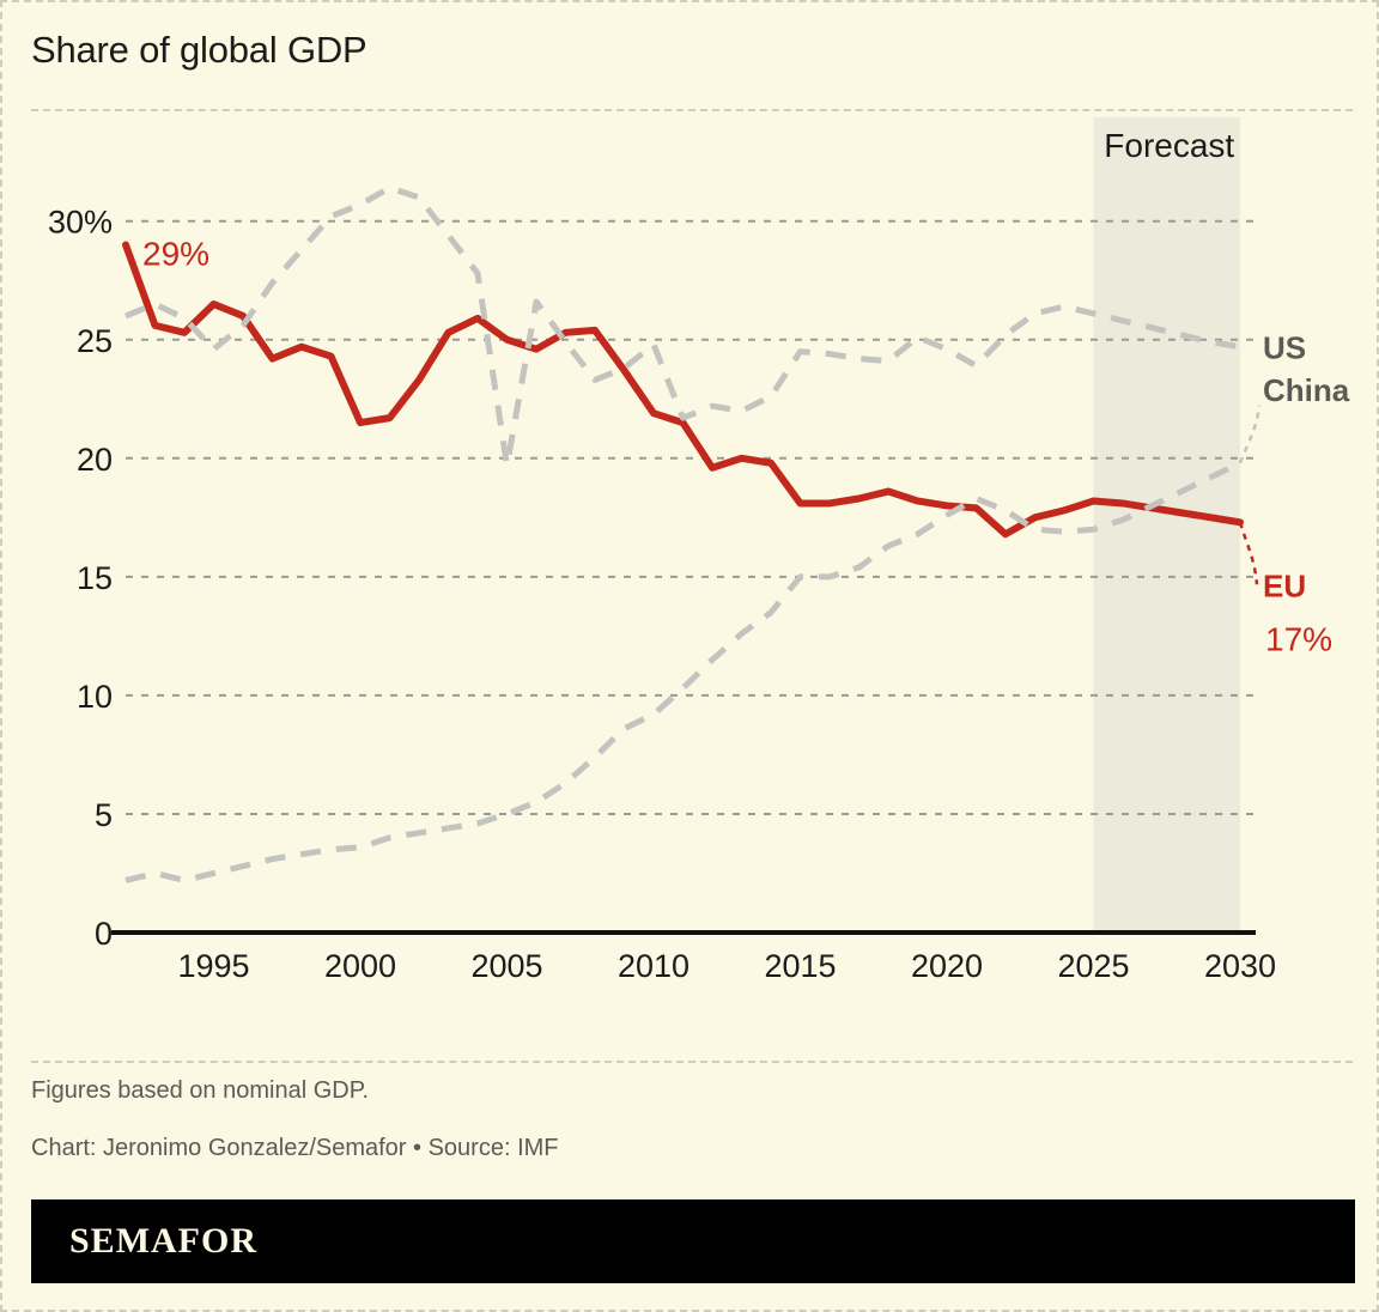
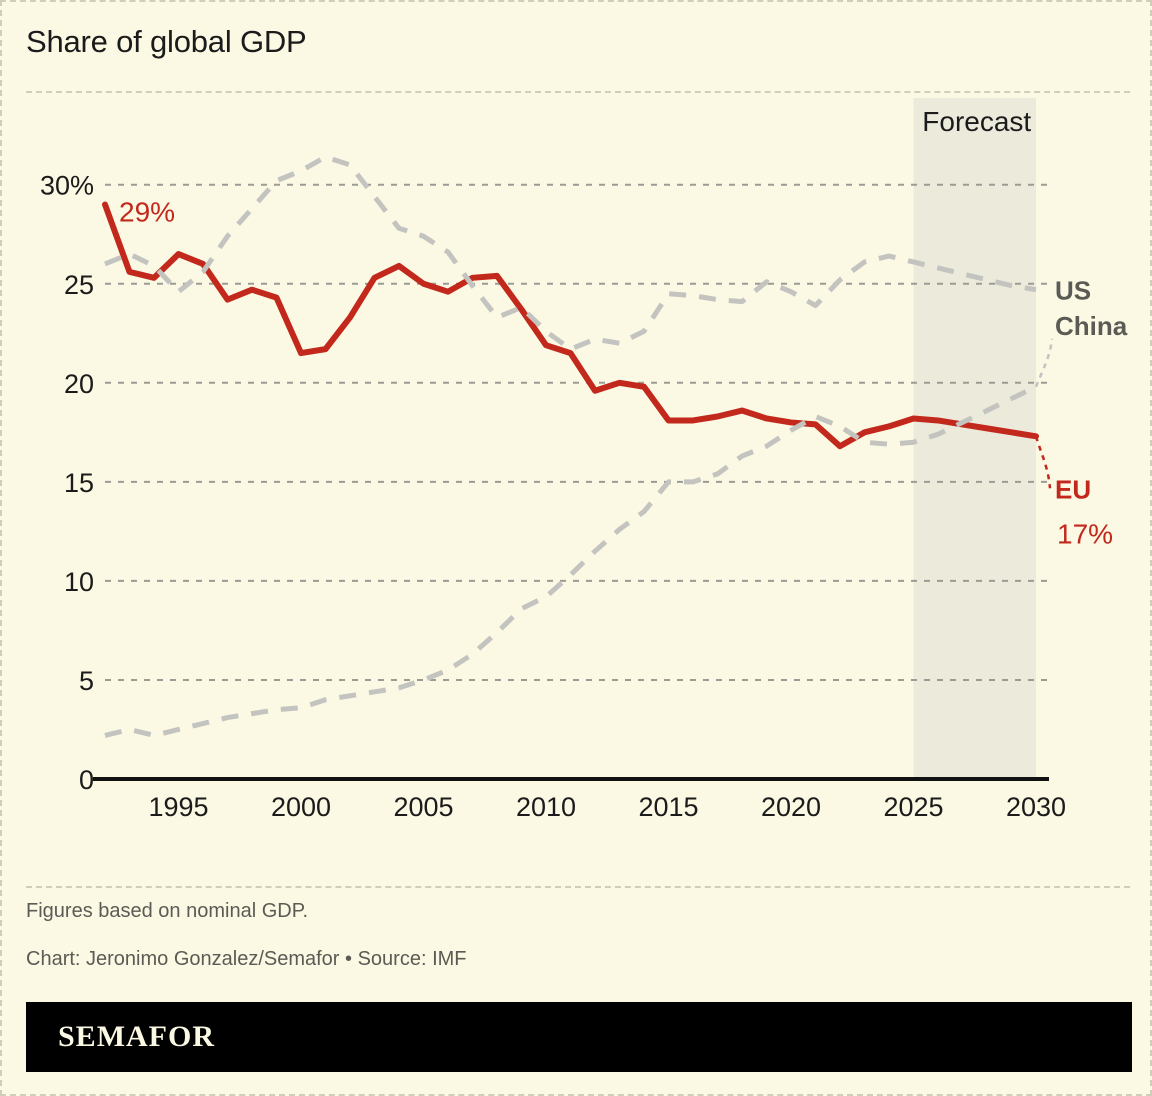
US/2005: 19.7% -> 27.4%
US/2010: 24.8% -> 22.6%
